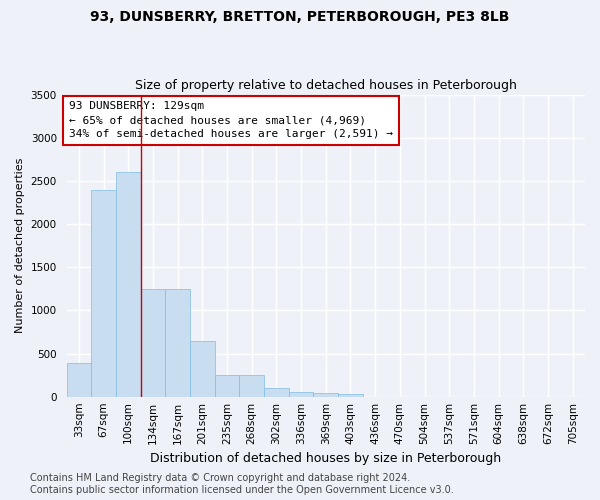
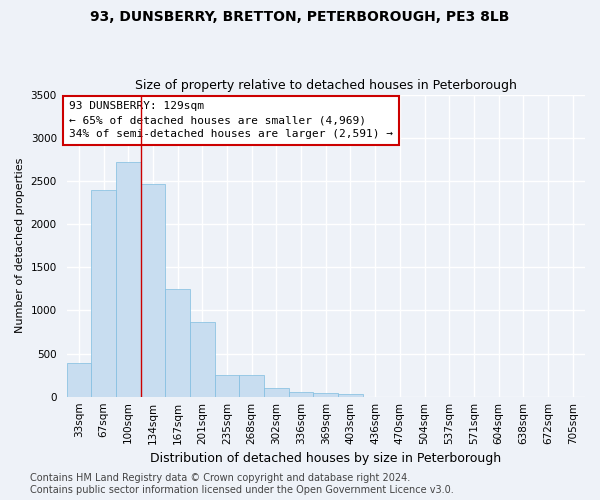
100sqm: 2600 -> 2720
134sqm: 1250 -> 2460
201sqm: 650 -> 860
